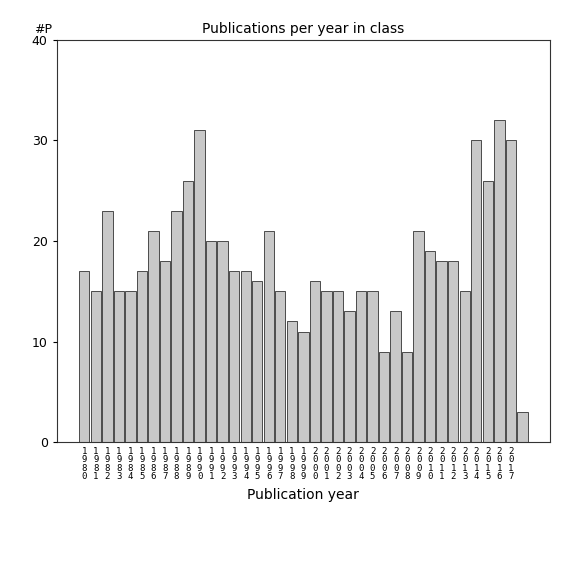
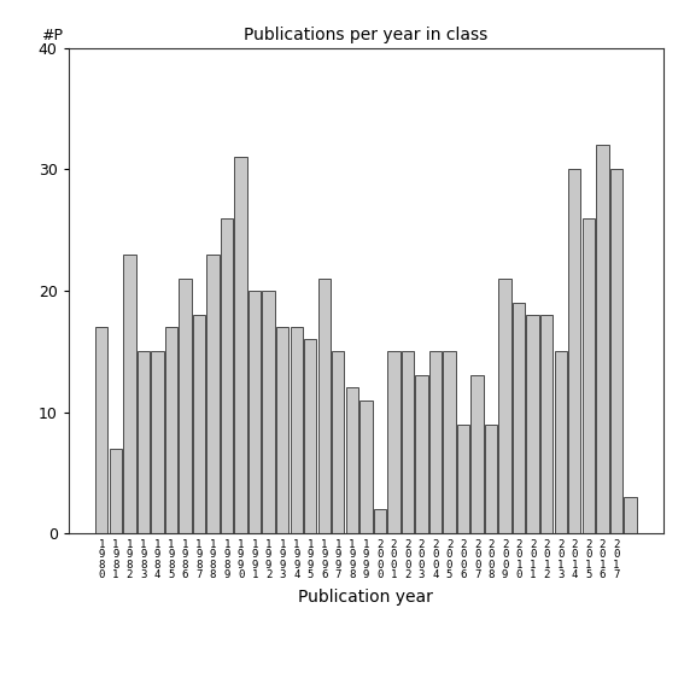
1 9 8 1: 15 -> 7
2 0 0 0: 16 -> 2
